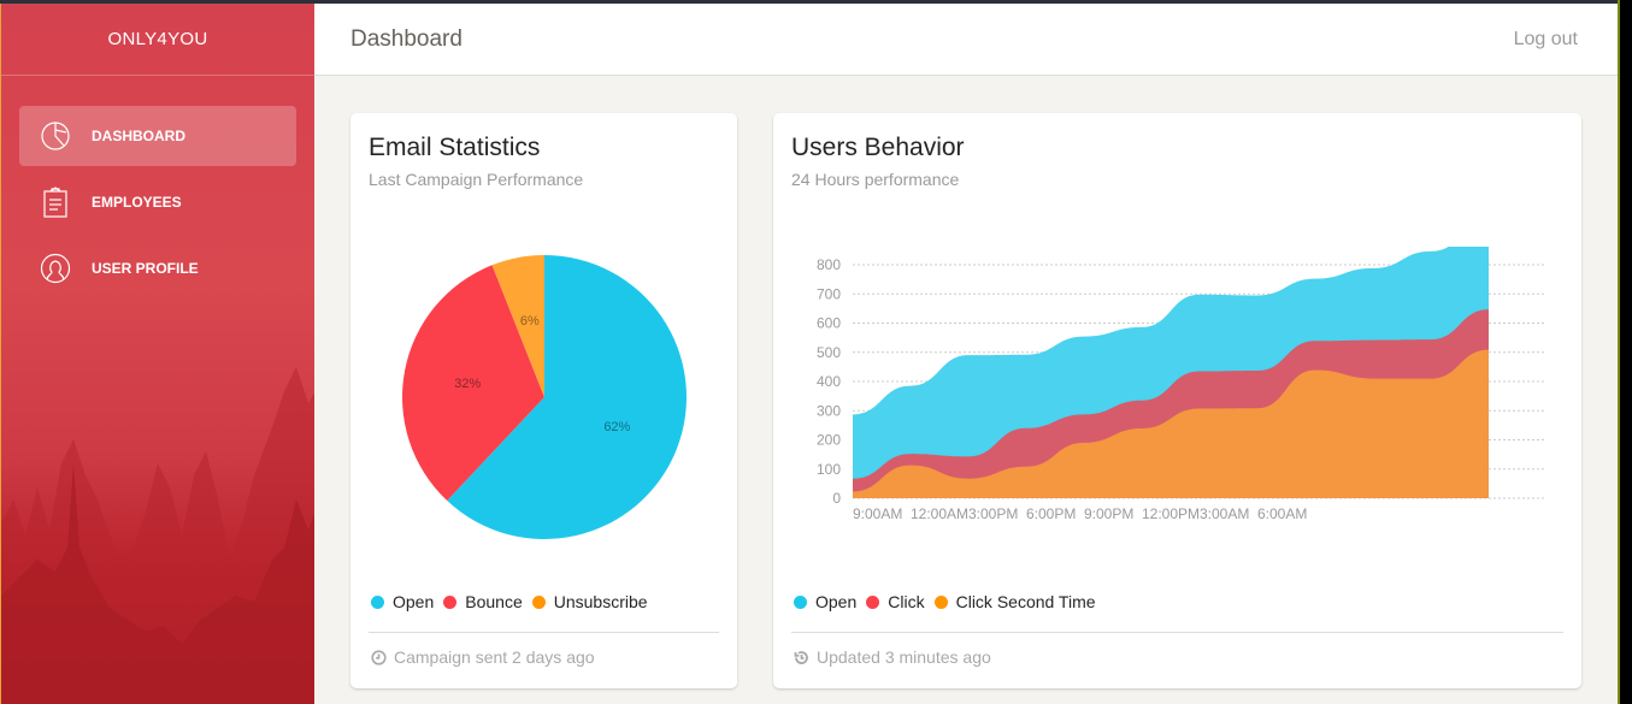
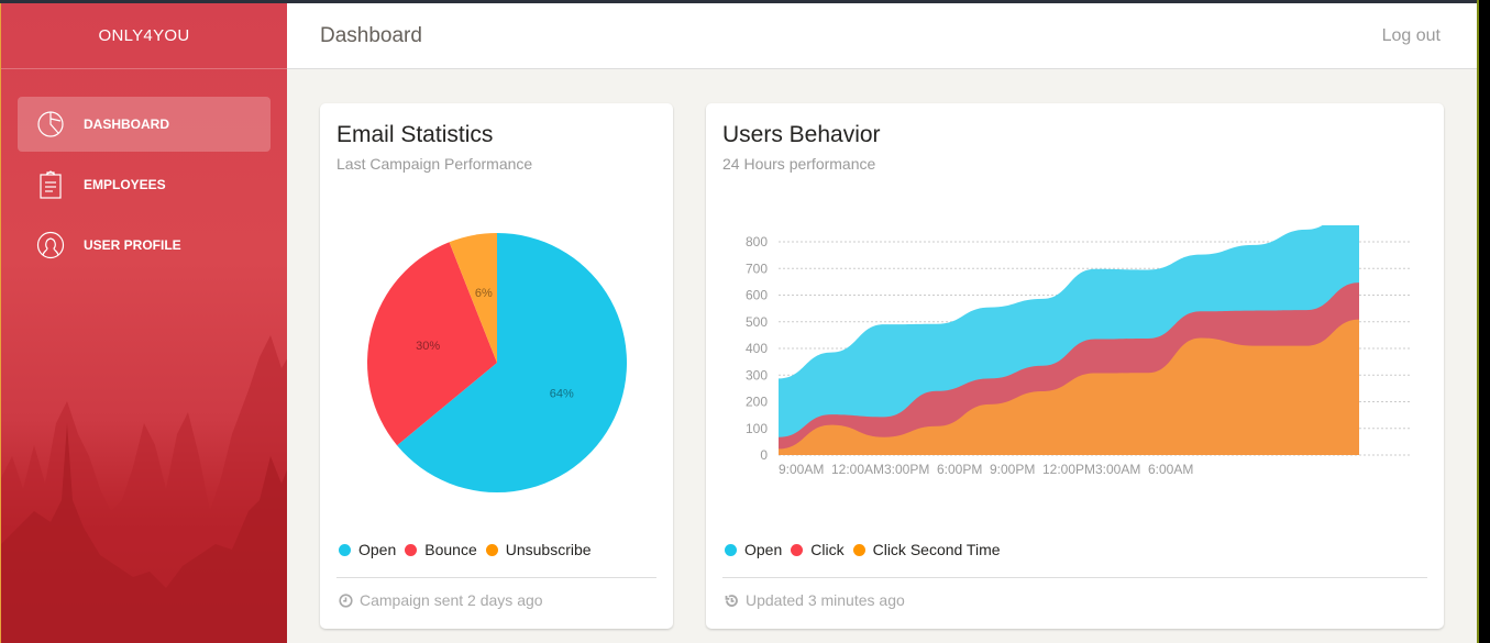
Email Statistics/Open: 62% -> 64%
Email Statistics/Bounce: 32% -> 30%
